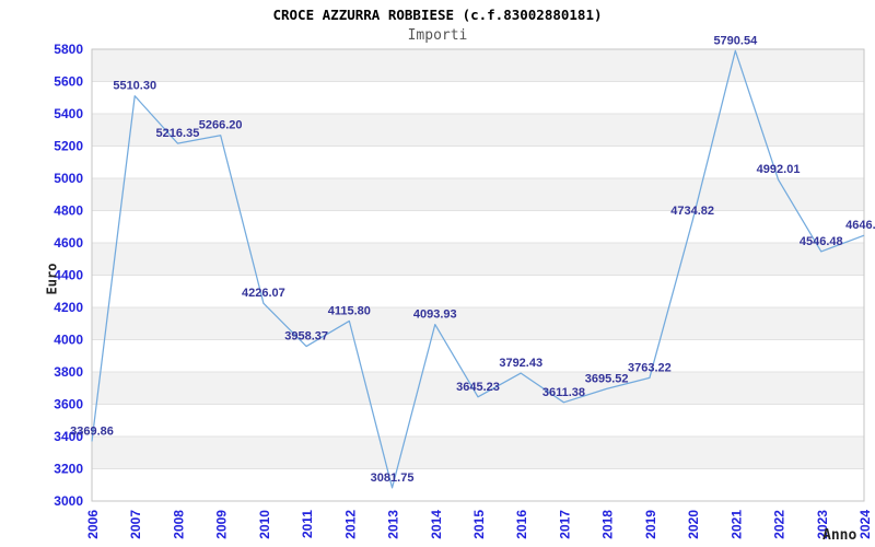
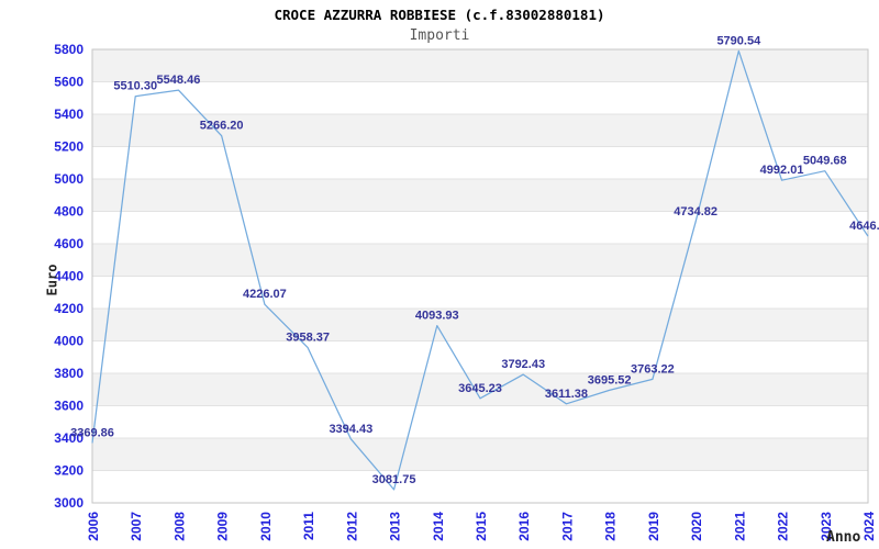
2008: 5216.35 -> 5548.46
2012: 4115.80 -> 3394.43
2023: 4546.48 -> 5049.68
